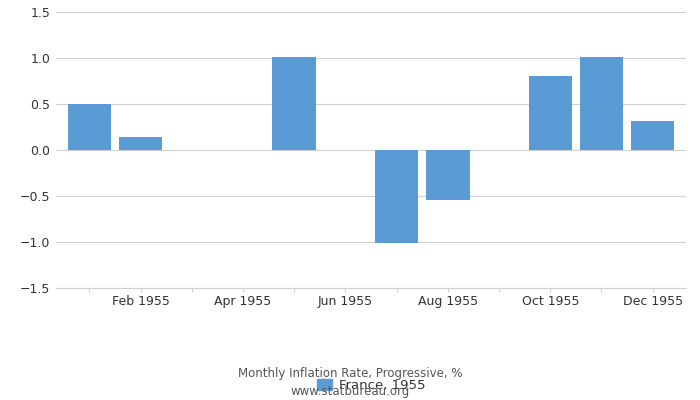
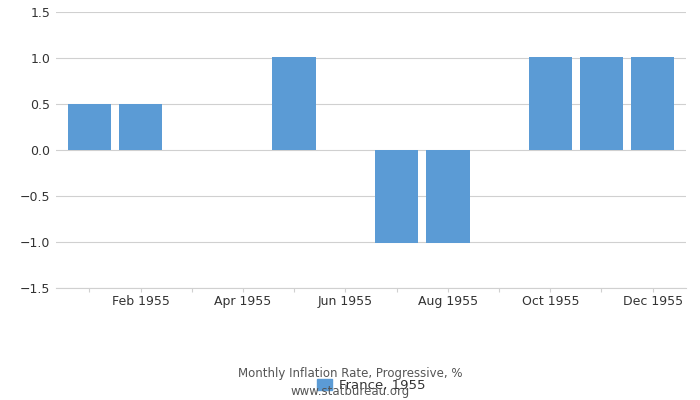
Feb 1955: 0.14 -> 0.50
Aug 1955: -0.54 -> -1.01
Oct 1955: 0.80 -> 1.01
Dec 1955: 0.32 -> 1.01
